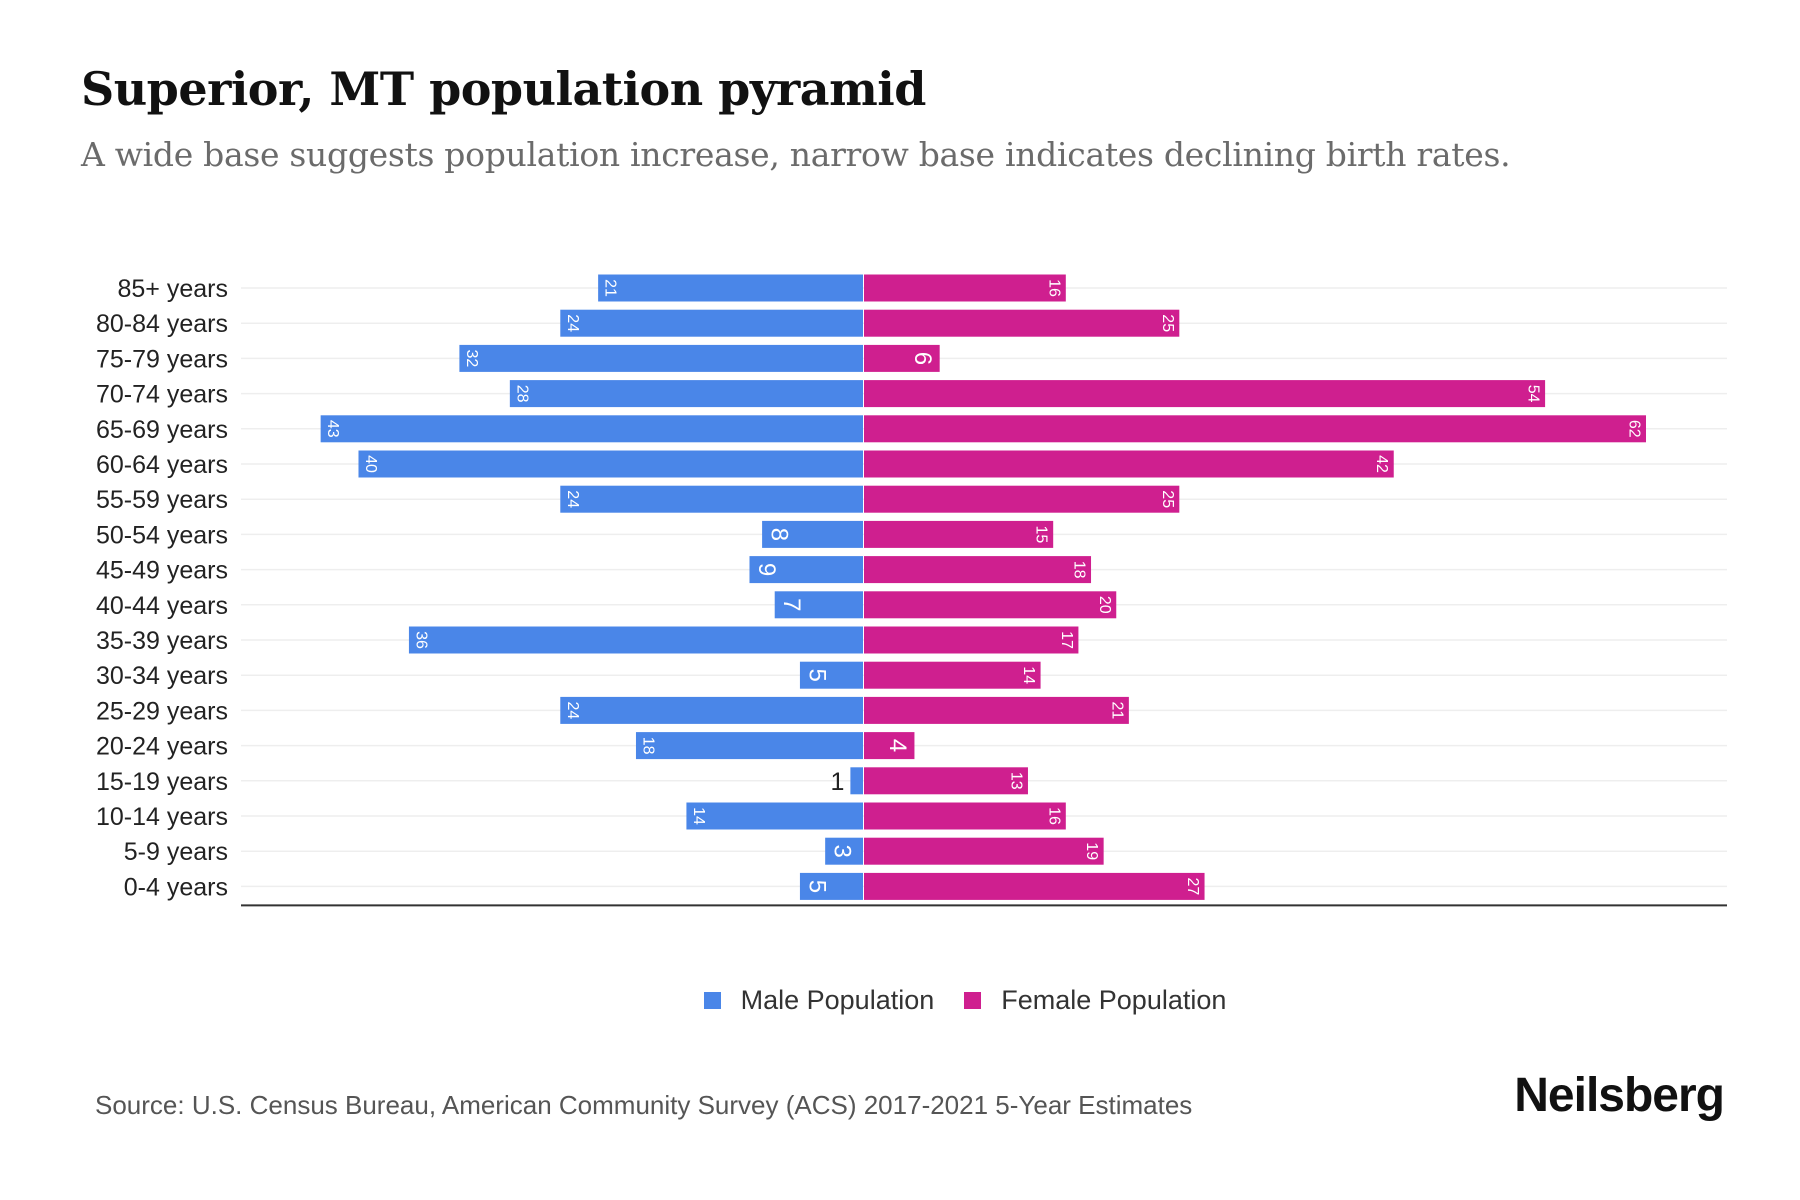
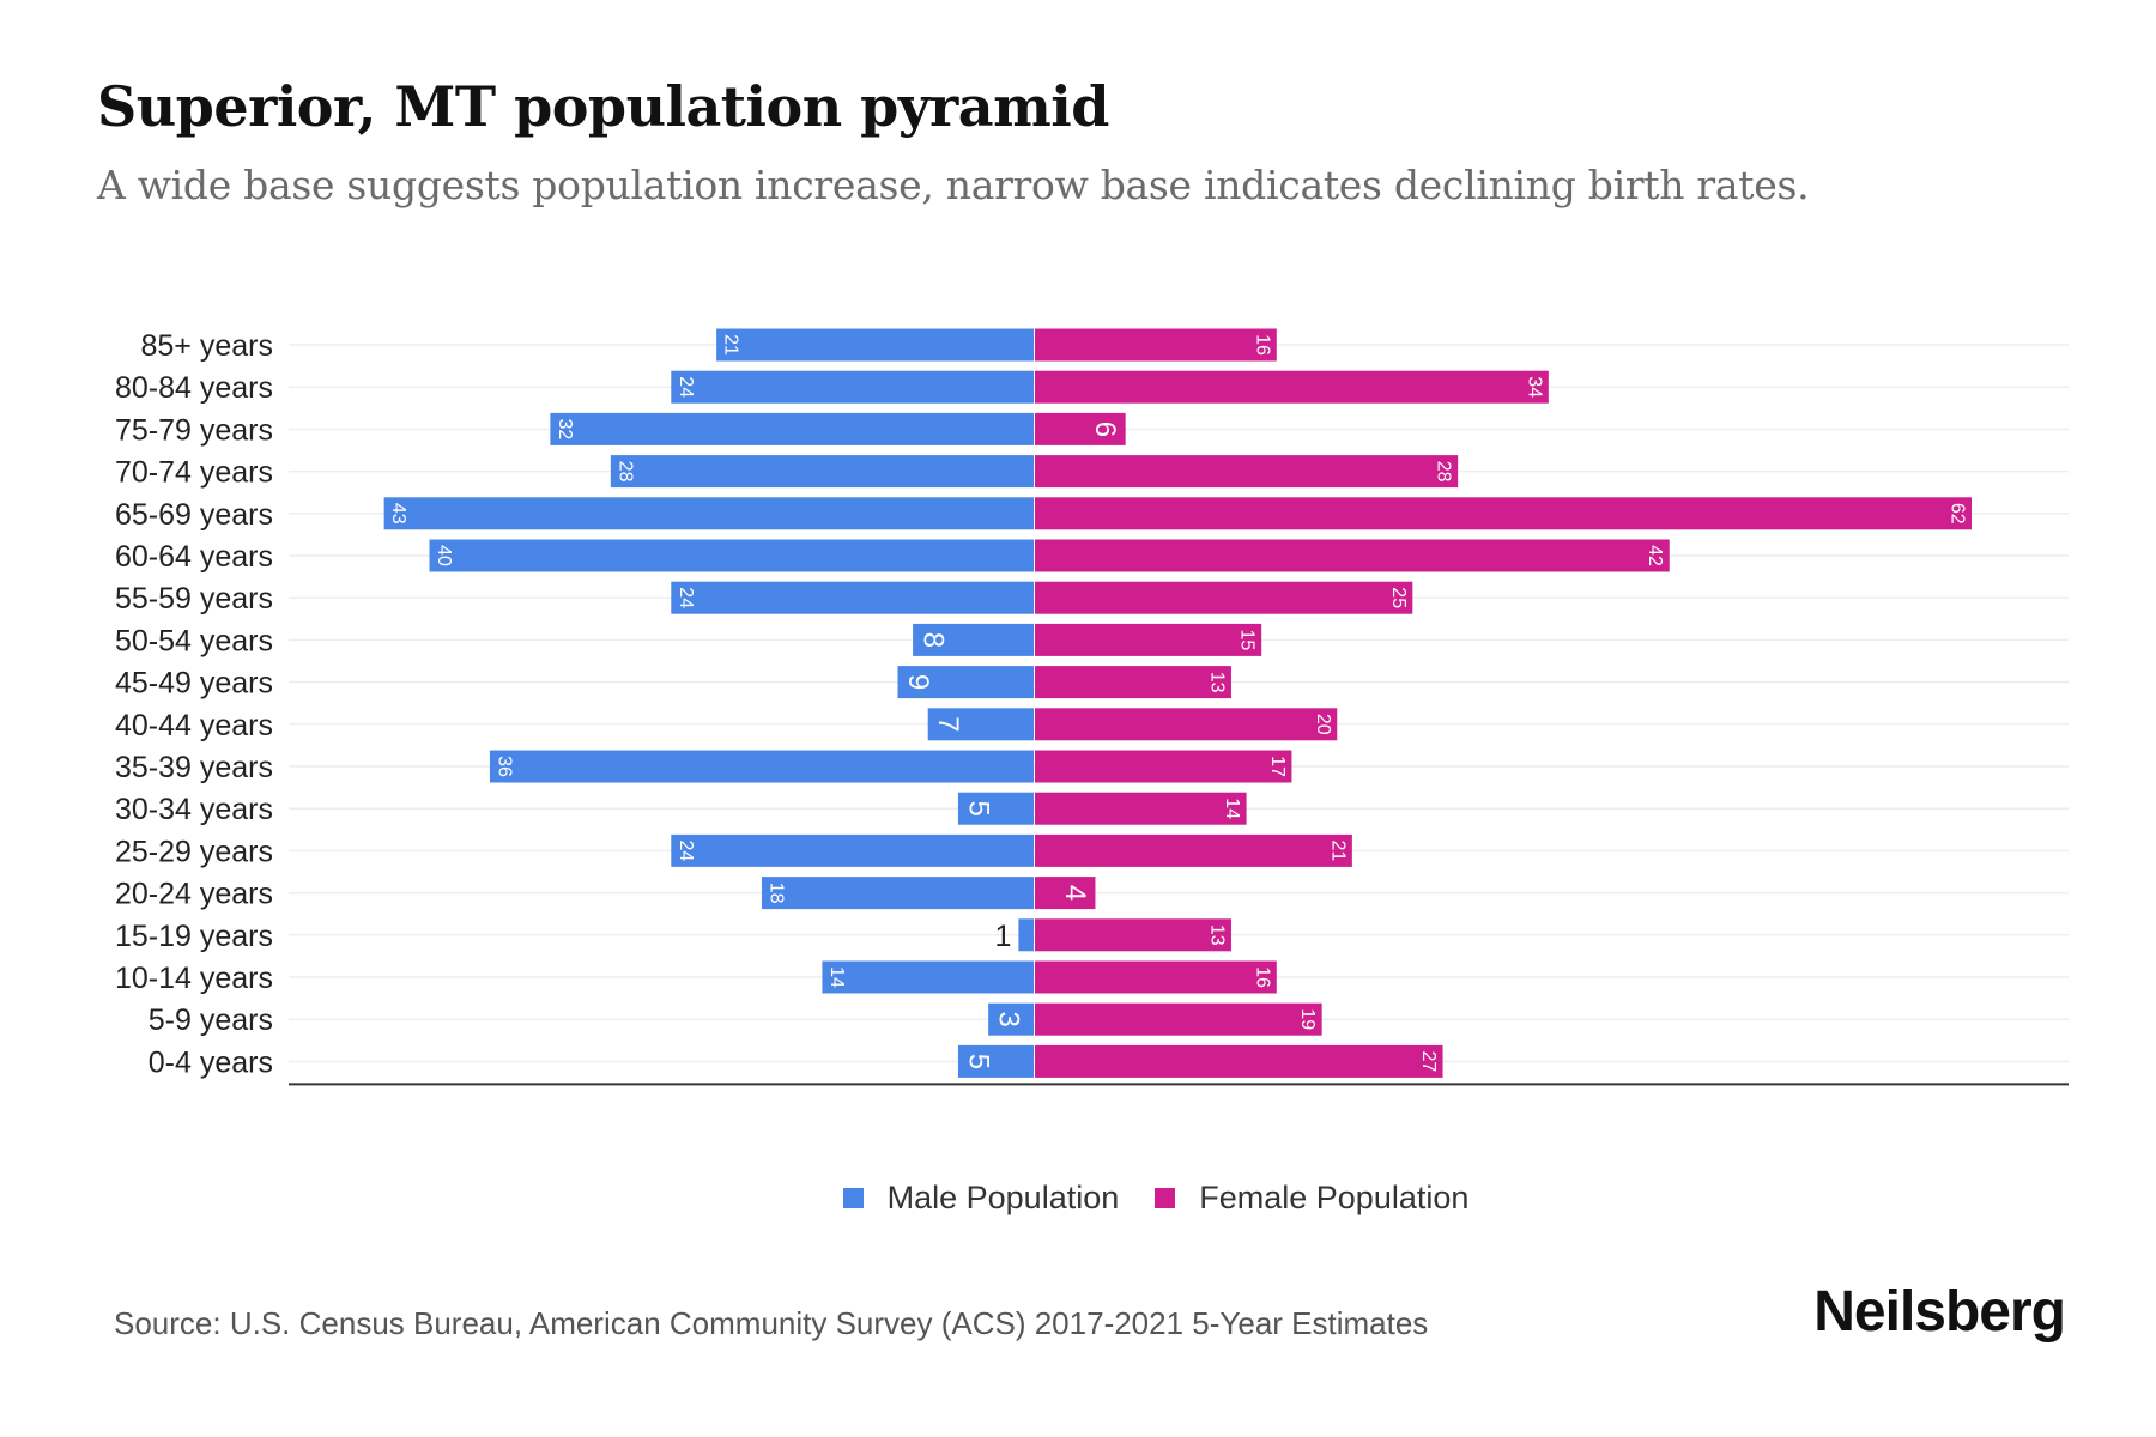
Female Population/80-84 years: 25 -> 34
Female Population/70-74 years: 54 -> 28
Female Population/45-49 years: 18 -> 13
